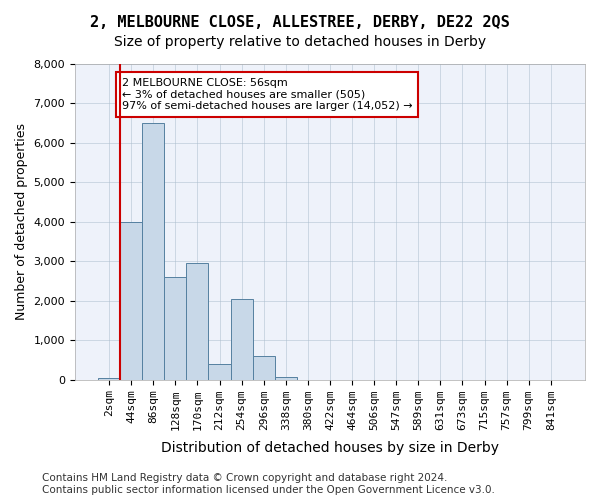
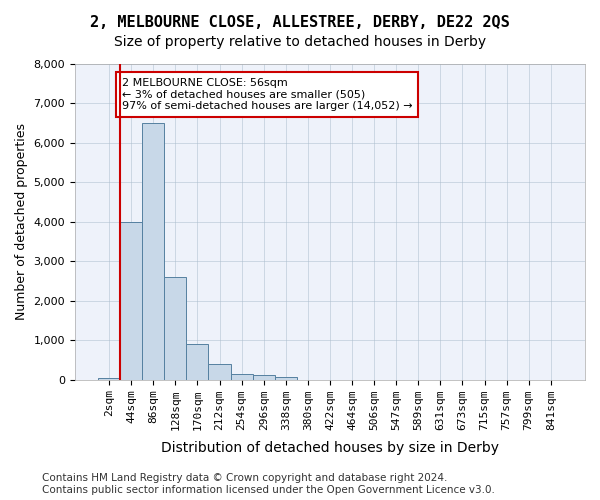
170sqm: 2,950 -> 900
254sqm: 2,050 -> 150
296sqm: 600 -> 120
